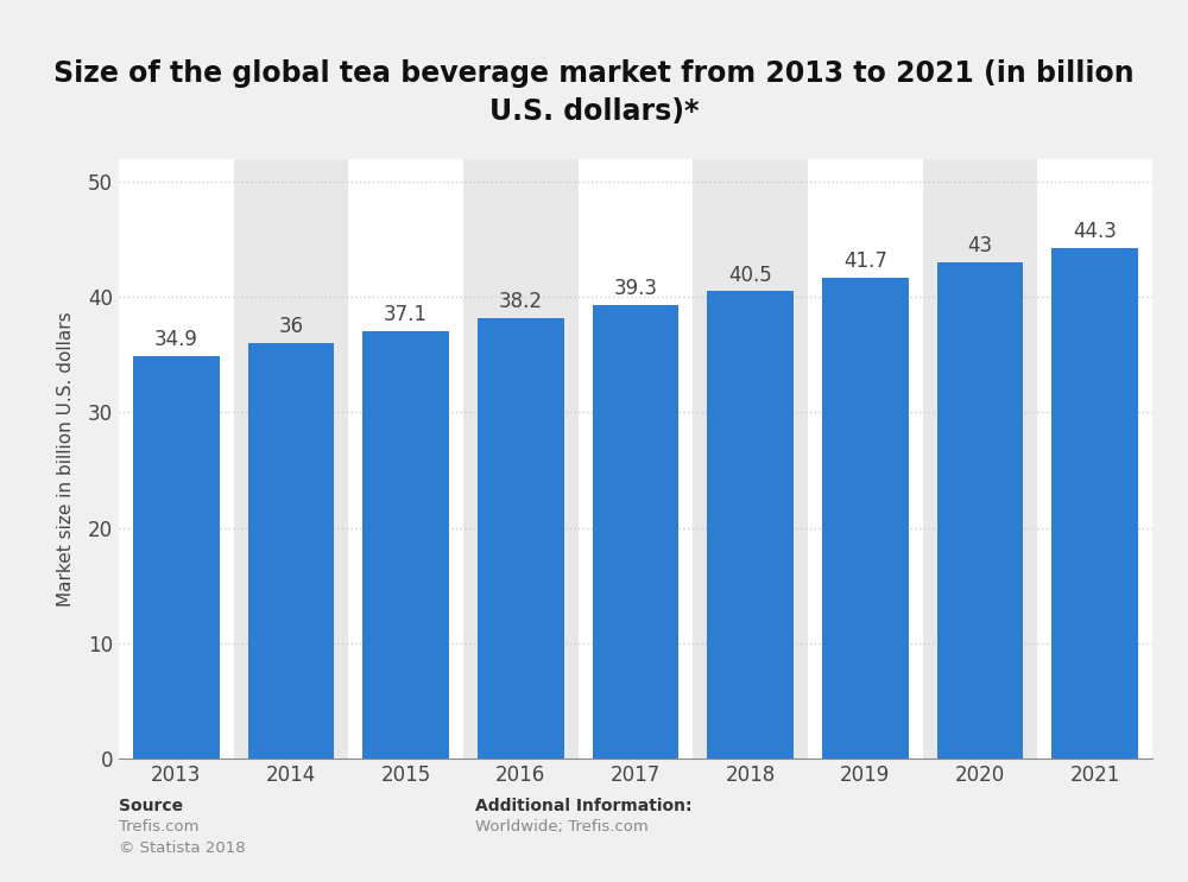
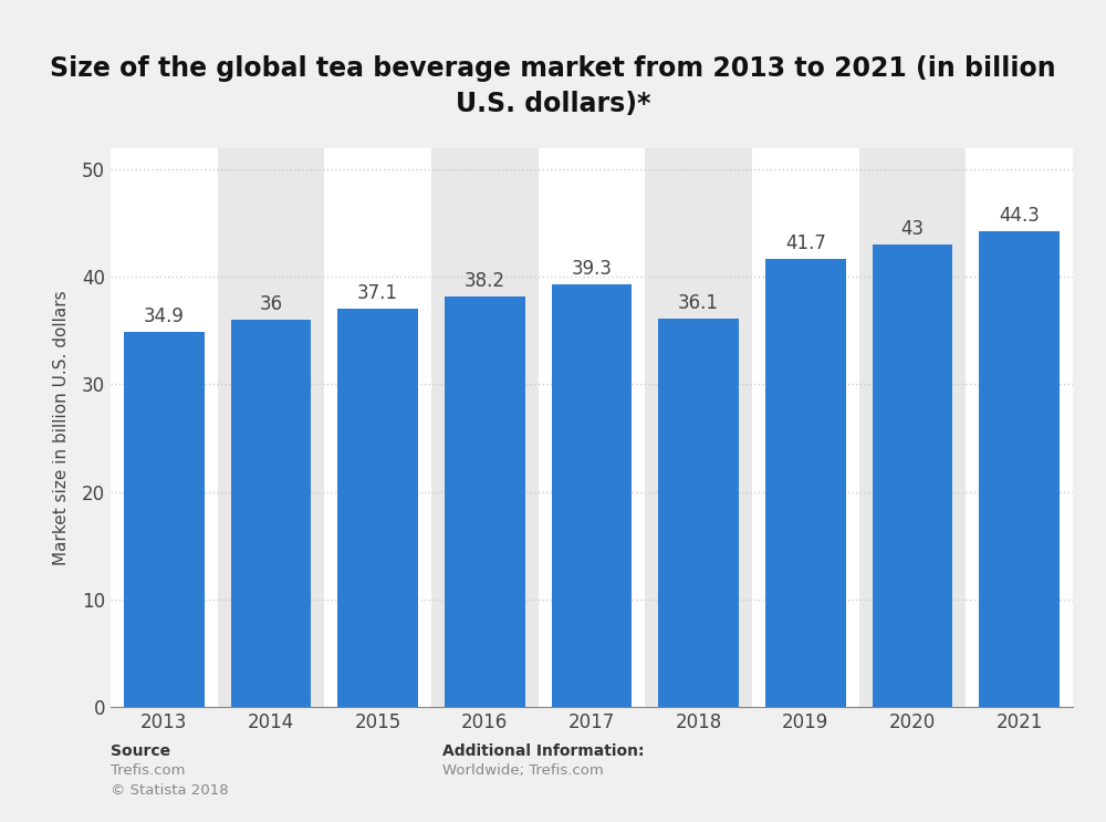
2018: 40.5 -> 36.1
